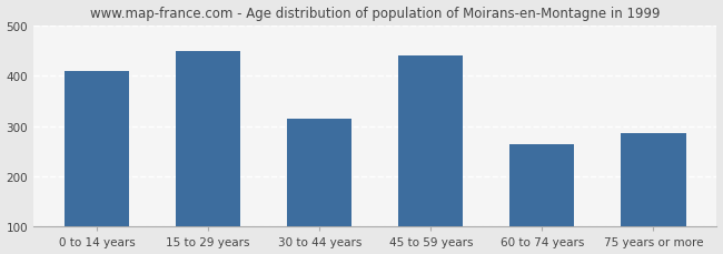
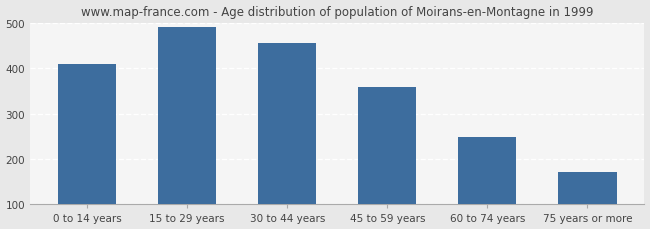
15 to 29 years: 450 -> 490
30 to 44 years: 315 -> 455
45 to 59 years: 440 -> 358
60 to 74 years: 265 -> 248
75 years or more: 285 -> 172
